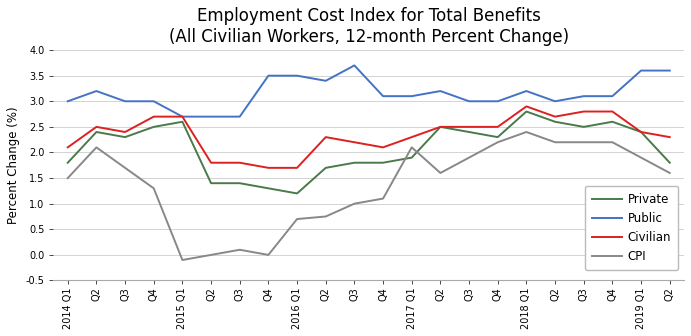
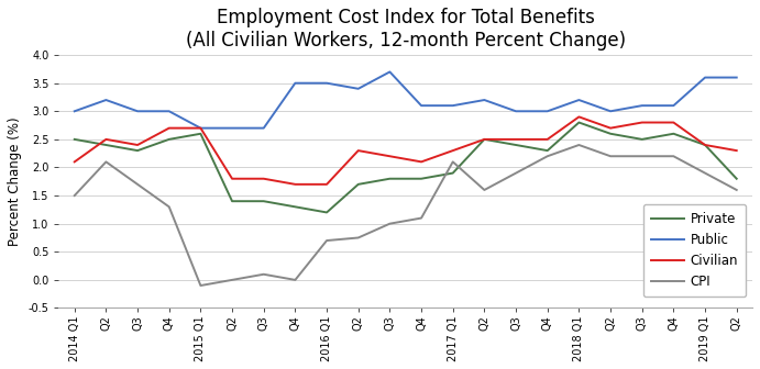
Private/2014 Q1: 1.8 -> 2.5
